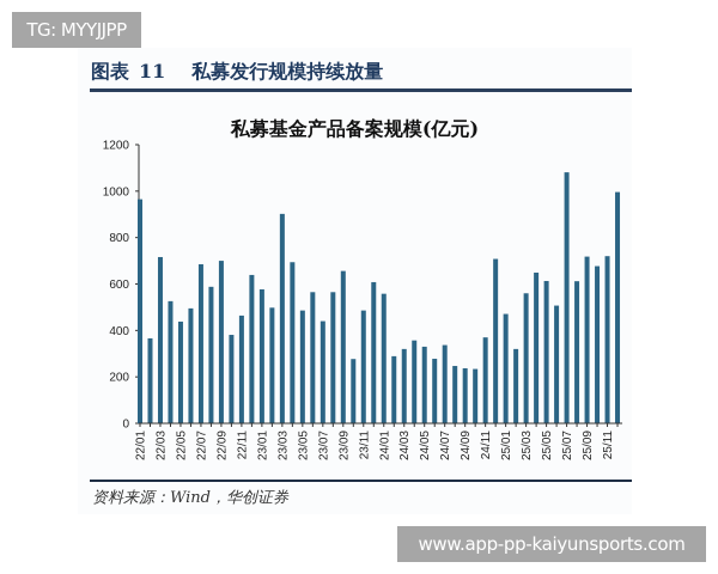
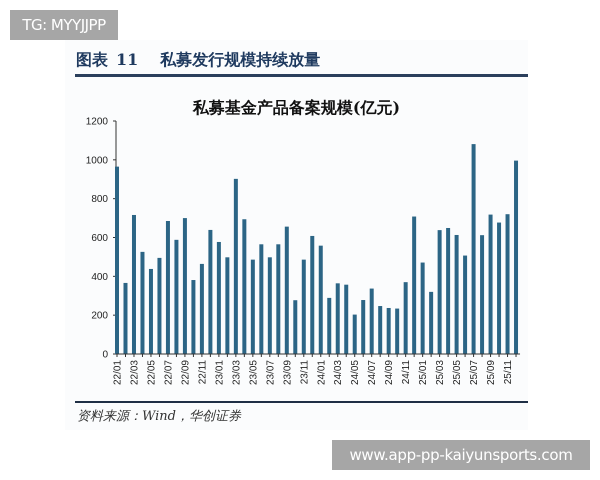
23/07: 440 -> 500
24/03: 320 -> 360
24/05: 330 -> 200
25/03: 560 -> 640
